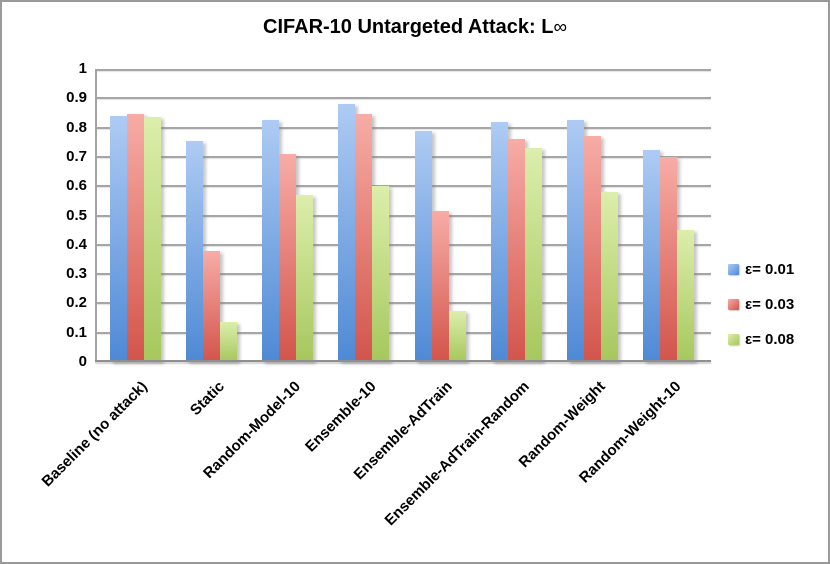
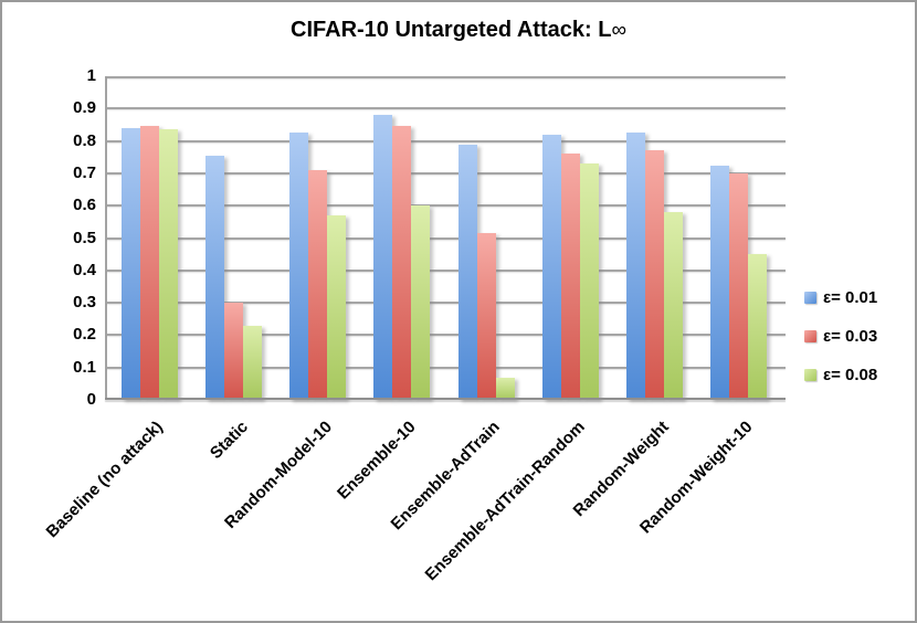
ε= 0.03/Static: 0.38 -> 0.30
ε= 0.08/Static: 0.14 -> 0.23
ε= 0.08/Ensemble-AdTrain: 0.17 -> 0.07
